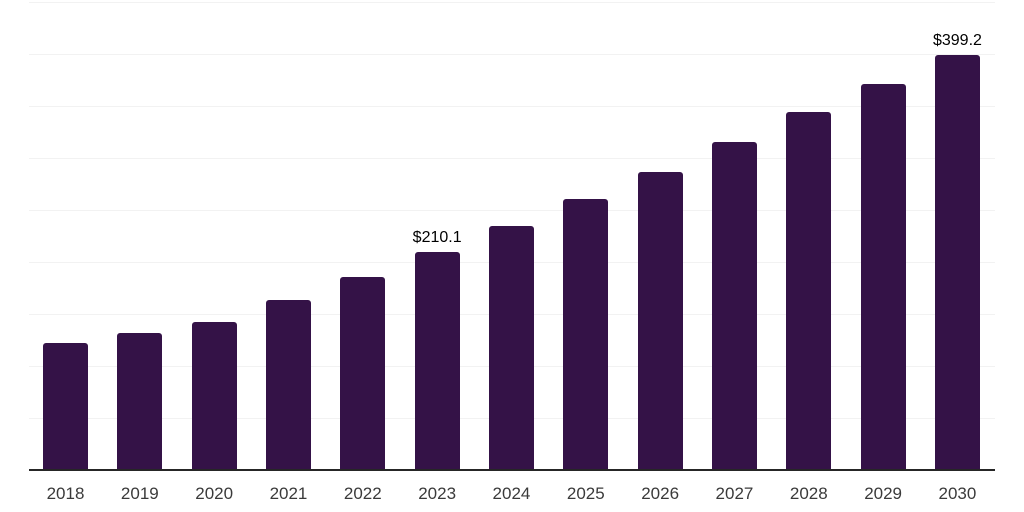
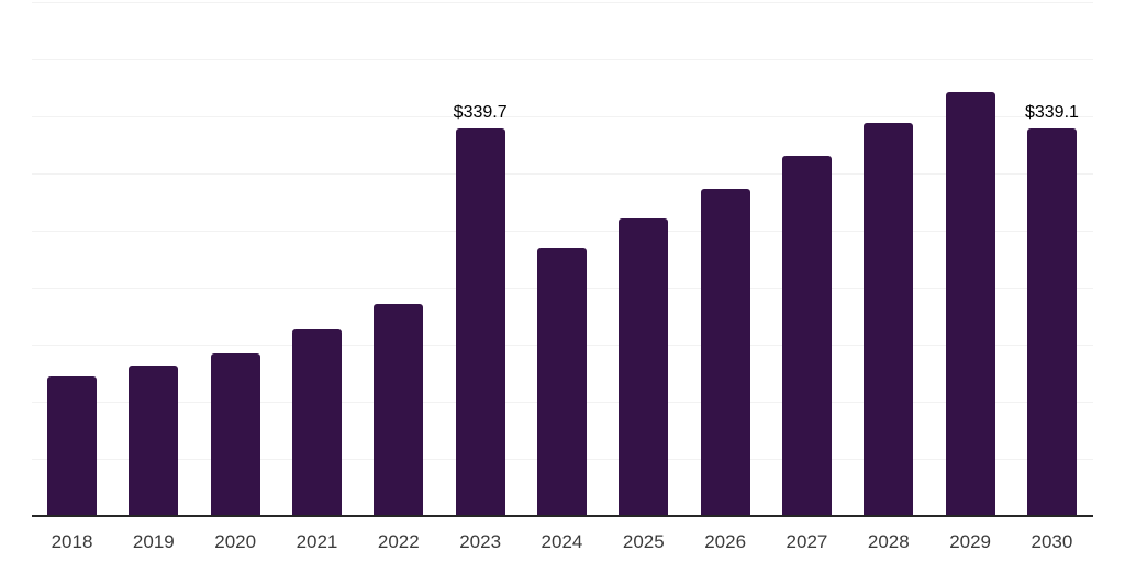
2023: $210.1 -> $339.7
2030: $399.2 -> $339.1
